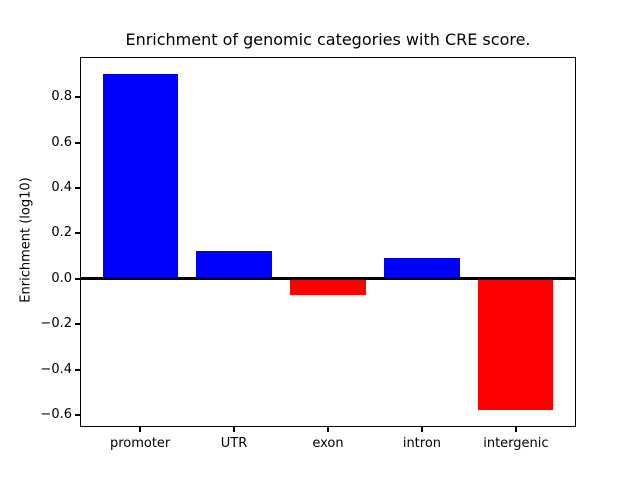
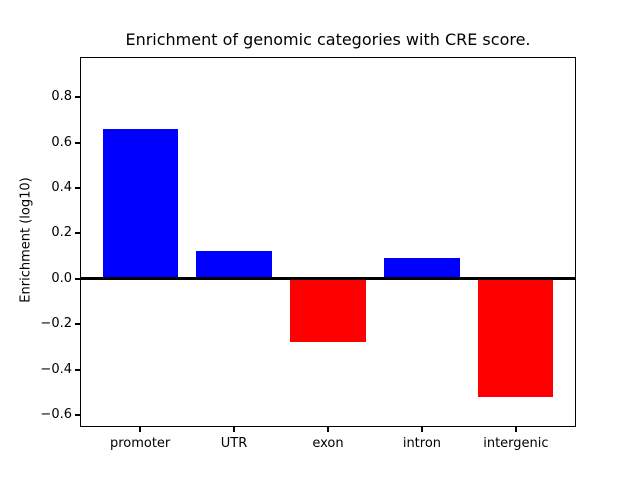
promoter: 0.90 -> 0.66
exon: -0.07 -> -0.28
intergenic: -0.58 -> -0.52
